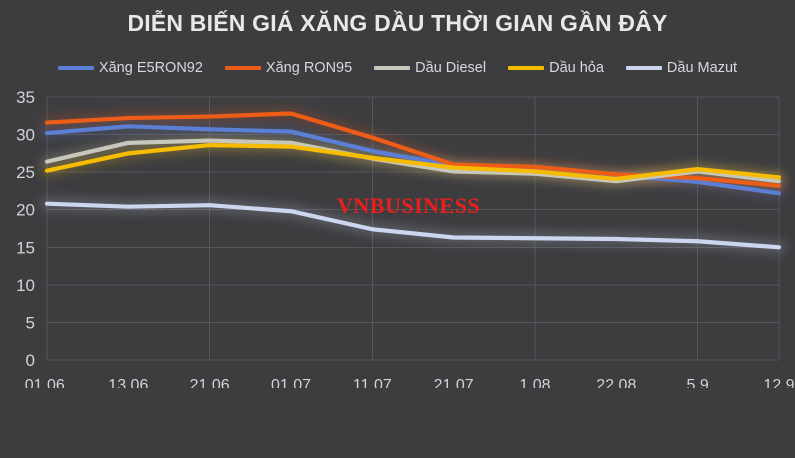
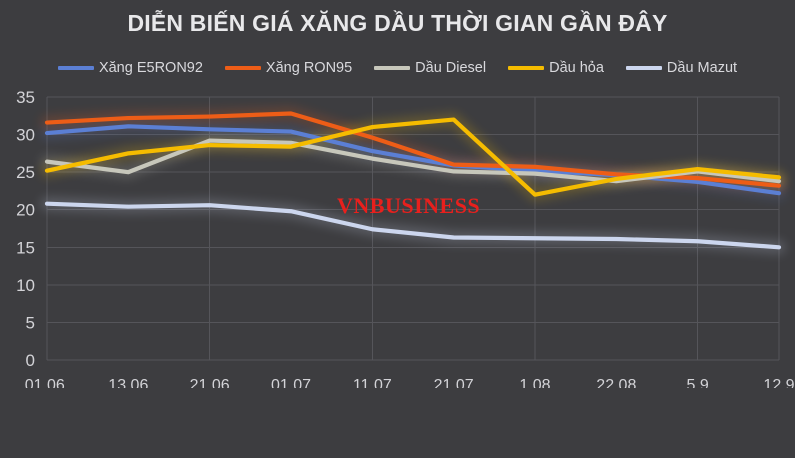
Dầu Diesel/13.06: 29 -> 25
Dầu hỏa/11.07: 27 -> 31
Dầu hỏa/21.07: 26 -> 32
Dầu hỏa/1.08: 25 -> 22
